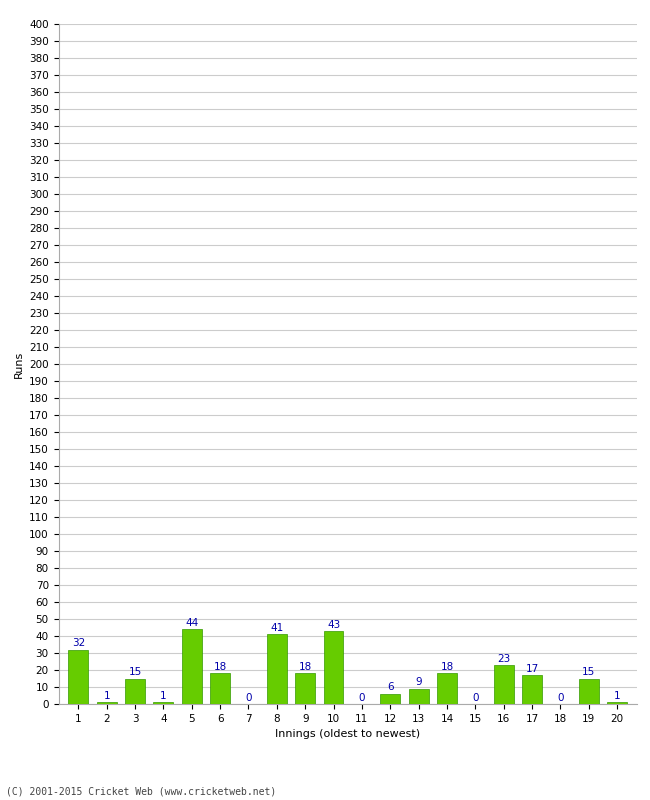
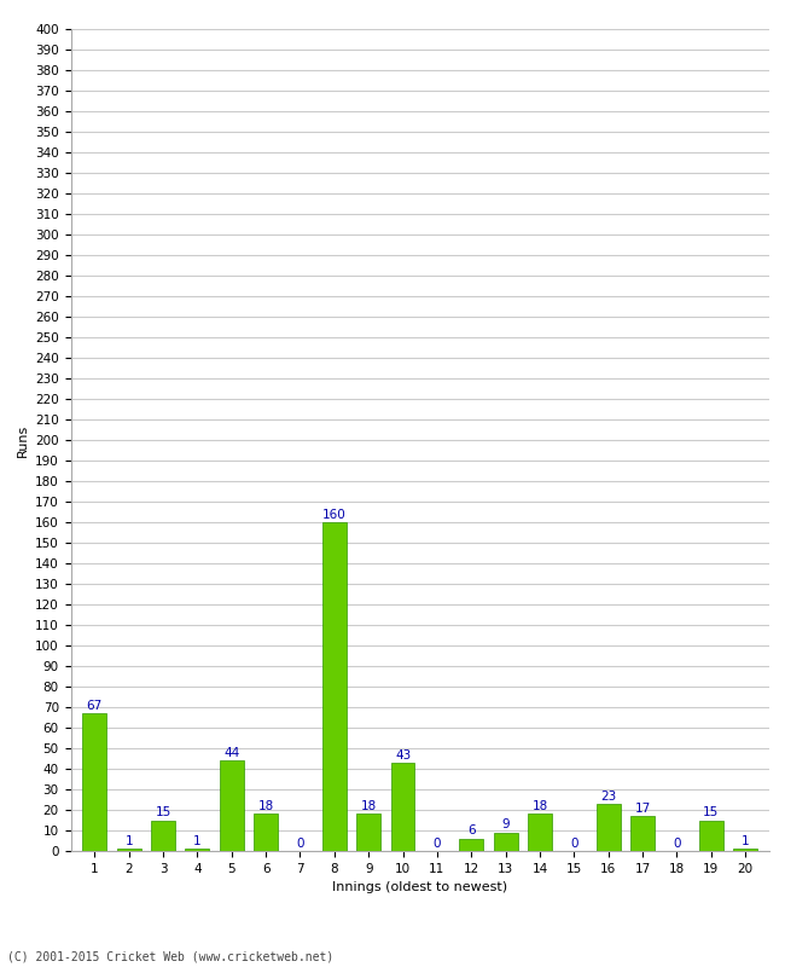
1: 32 -> 67
8: 41 -> 160
